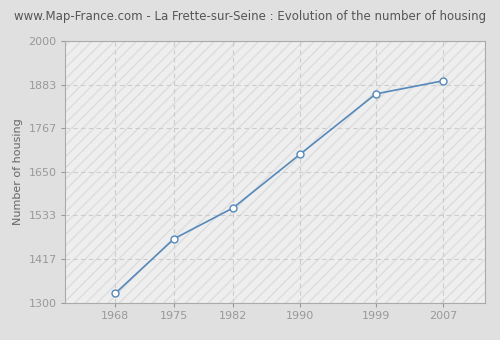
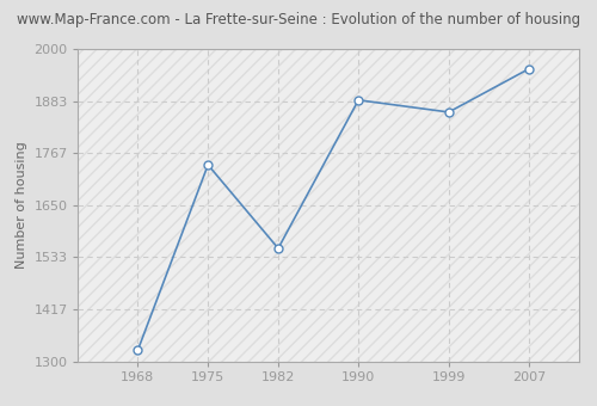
1975: 1471 -> 1740
1990: 1697 -> 1885
2007: 1893 -> 1955
